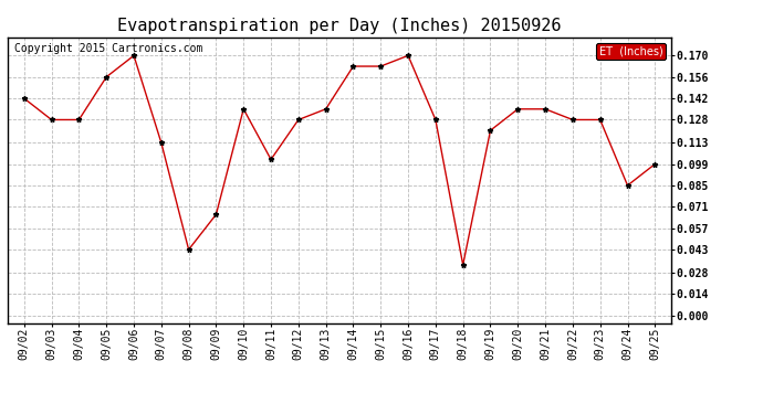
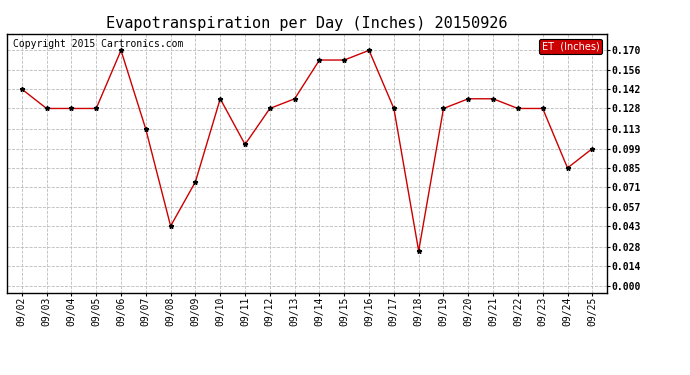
09/05: 0.156 -> 0.128
09/09: 0.066 -> 0.075
09/18: 0.033 -> 0.025
09/19: 0.121 -> 0.128
